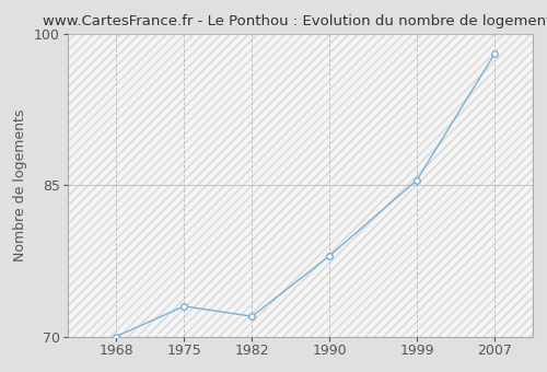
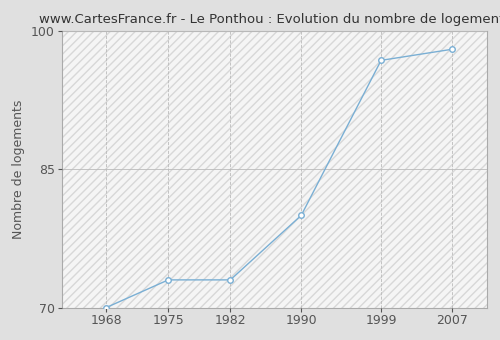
1982: 72.0 -> 73.0
1990: 78.0 -> 80.0
1999: 85.5 -> 96.8
